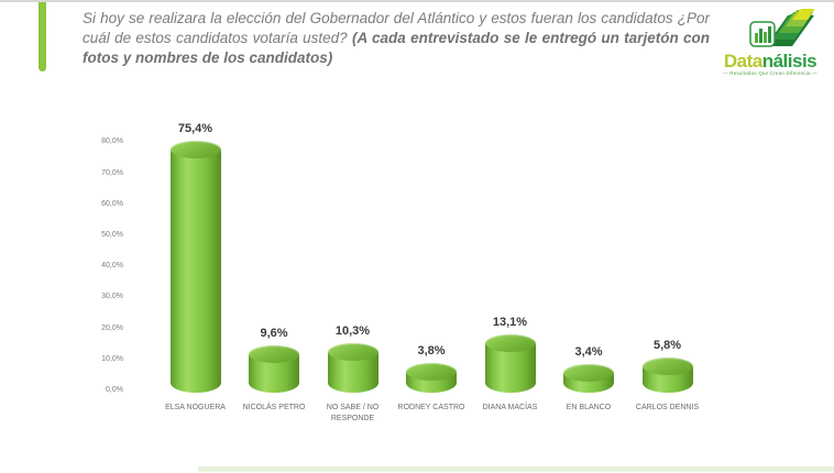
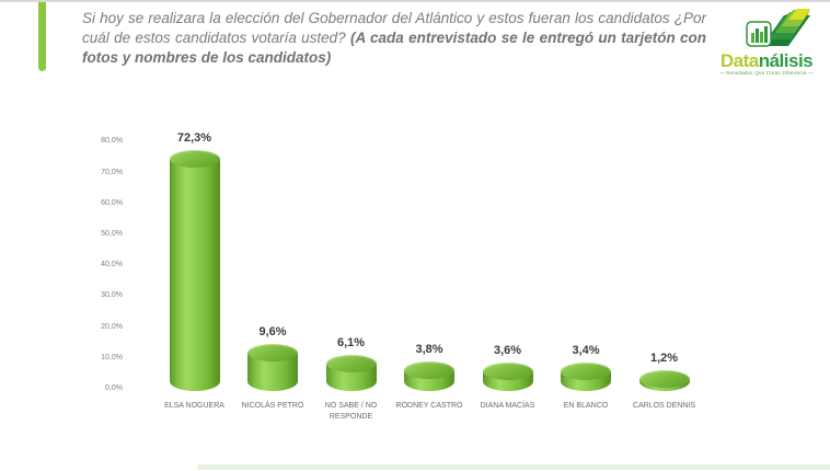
ELSA NOGUERA: 75,4% -> 72,3%
NO SABE / NO RESPONDE: 10,3% -> 6,1%
DIANA MACÍAS: 13,1% -> 3,6%
CARLOS DENNIS: 5,8% -> 1,2%
